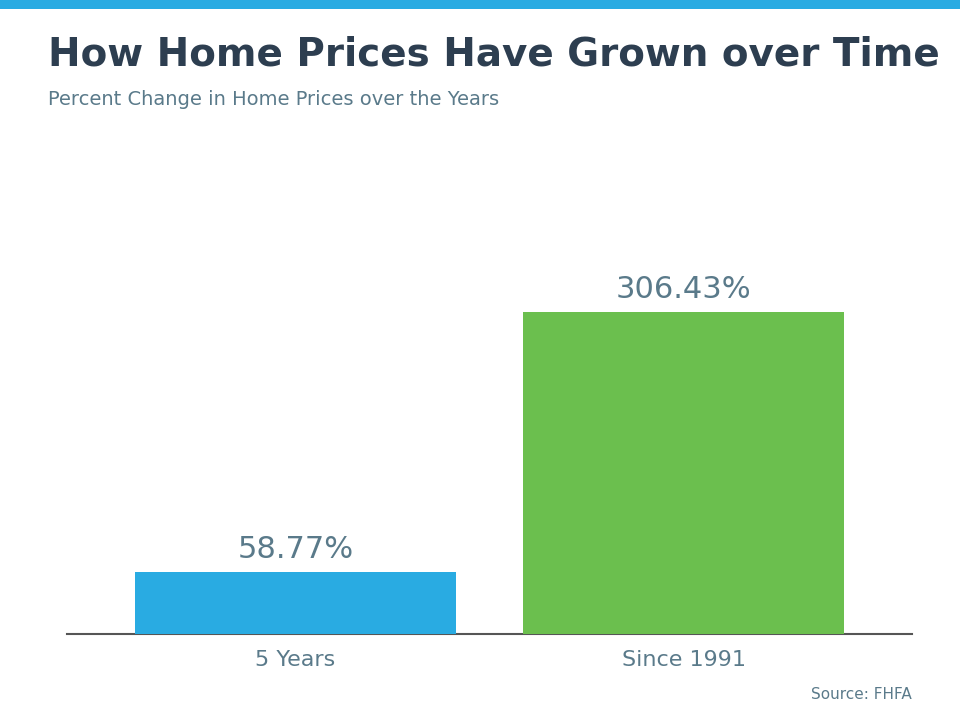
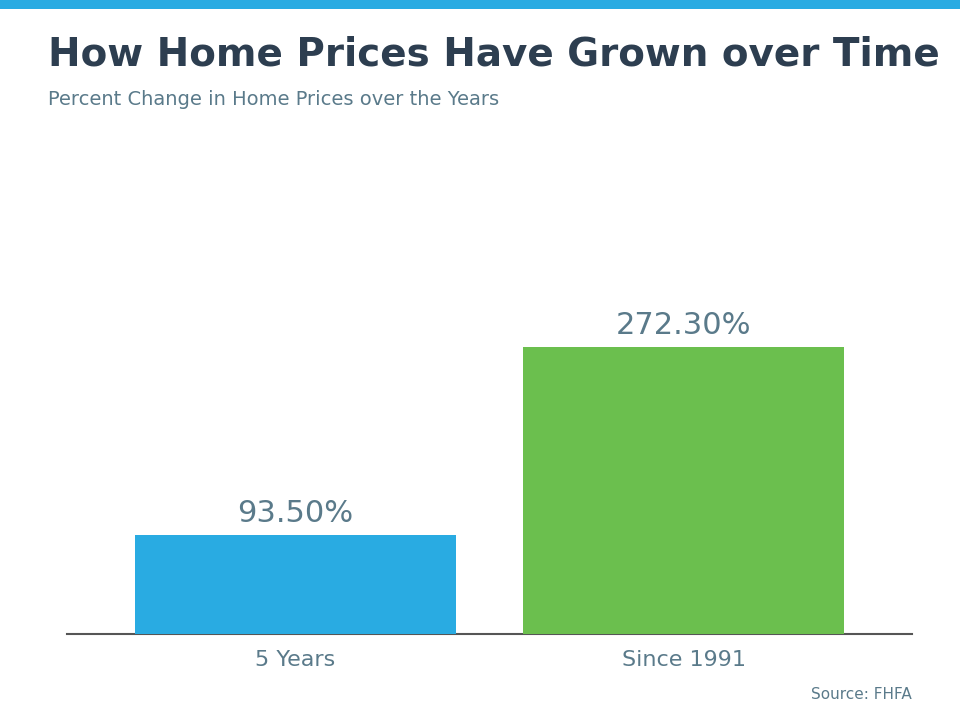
5 Years: 58.77% -> 93.50%
Since 1991: 306.43% -> 272.30%
